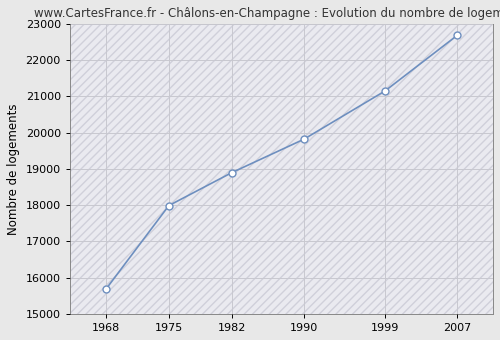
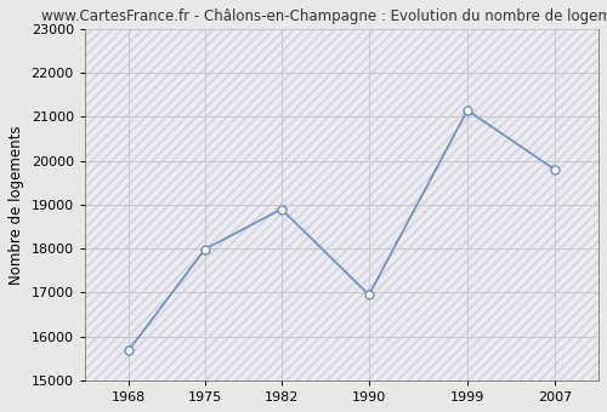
1990: 19820 -> 16950
2007: 22680 -> 19800
